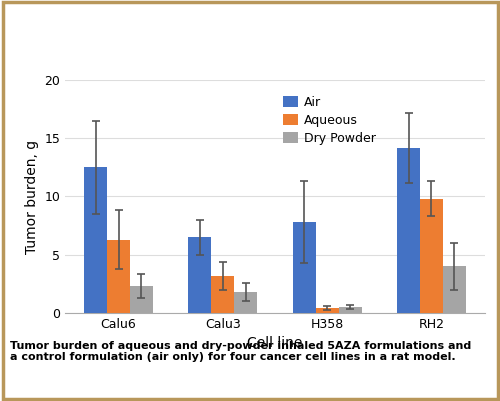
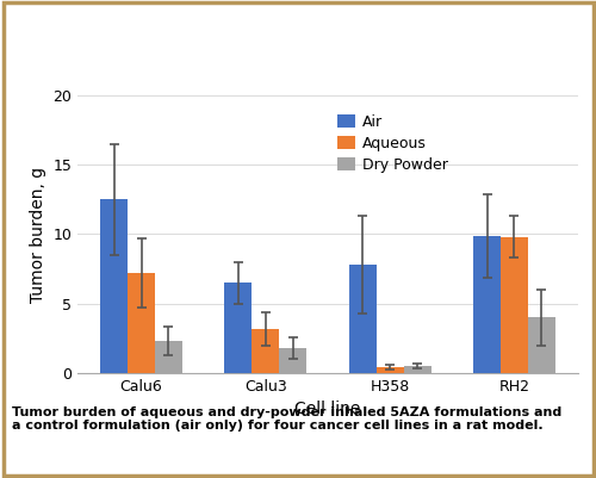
Aqueous/Calu6: 6.3 -> 7.2
Air/RH2: 14.2 -> 9.9
